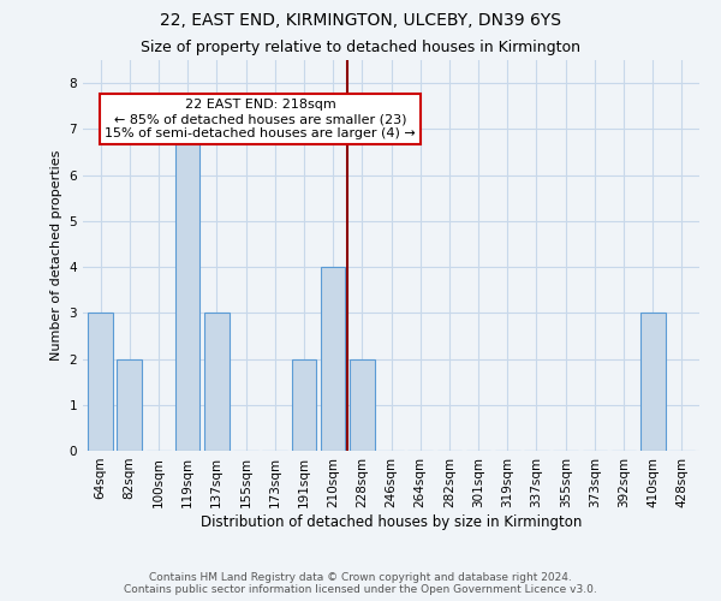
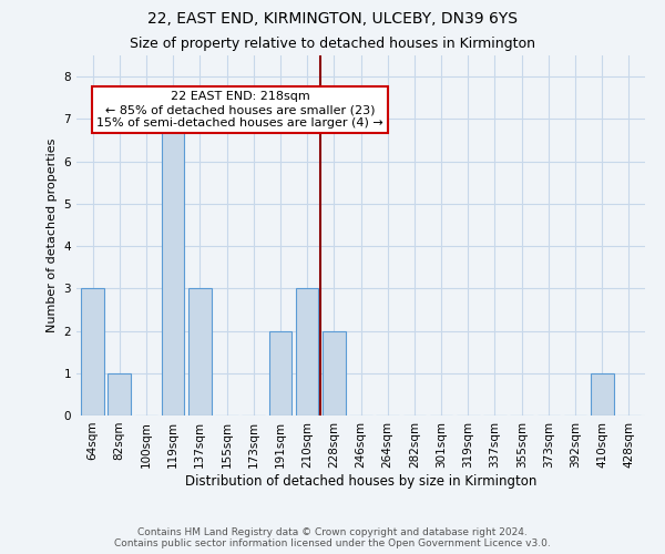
82sqm: 2 -> 1
210sqm: 4 -> 3
410sqm: 3 -> 1
